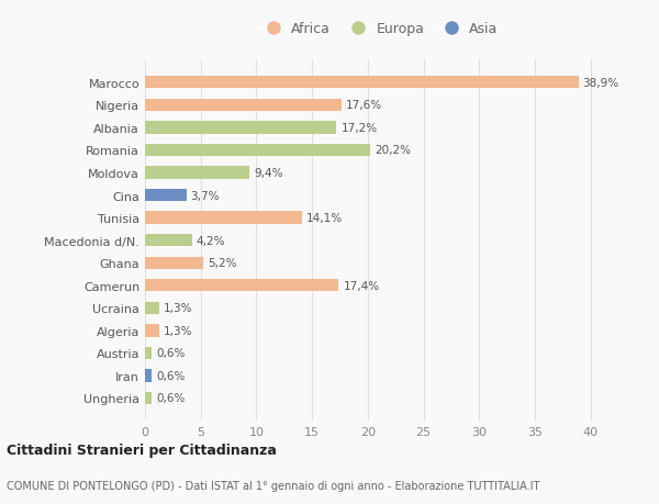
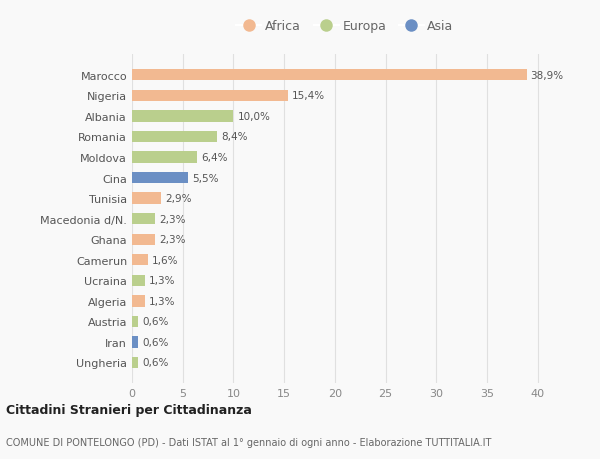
Nigeria: 17,6% -> 15,4%
Albania: 17,2% -> 10,0%
Romania: 20,2% -> 8,4%
Moldova: 9,4% -> 6,4%
Cina: 3,7% -> 5,5%
Tunisia: 14,1% -> 2,9%
Macedonia d/N.: 4,2% -> 2,3%
Ghana: 5,2% -> 2,3%
Camerun: 17,4% -> 1,6%
